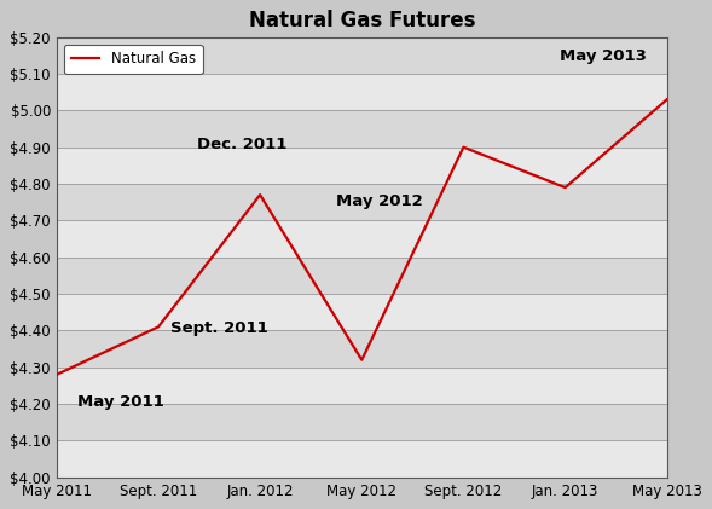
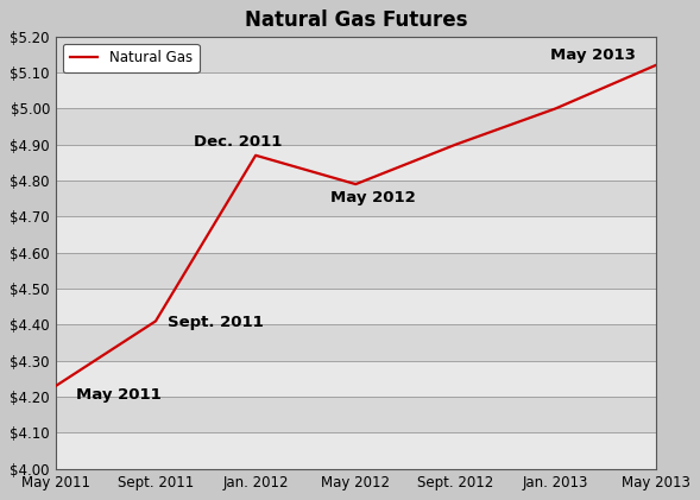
May 2011: $4.28 -> $4.23
Jan. 2012: $4.77 -> $4.87
May 2012: $4.32 -> $4.79
Jan. 2013: $4.79 -> $5.00
May 2013: $5.03 -> $5.12
